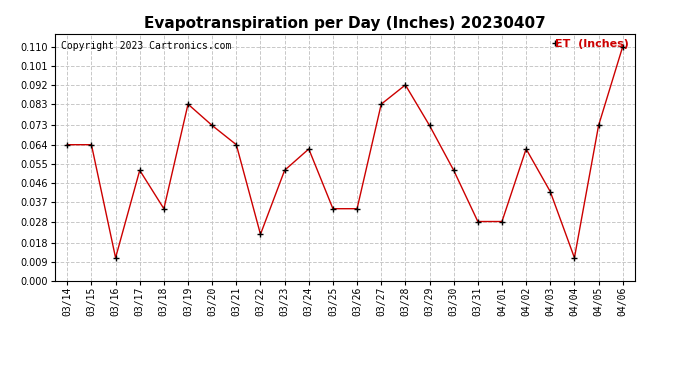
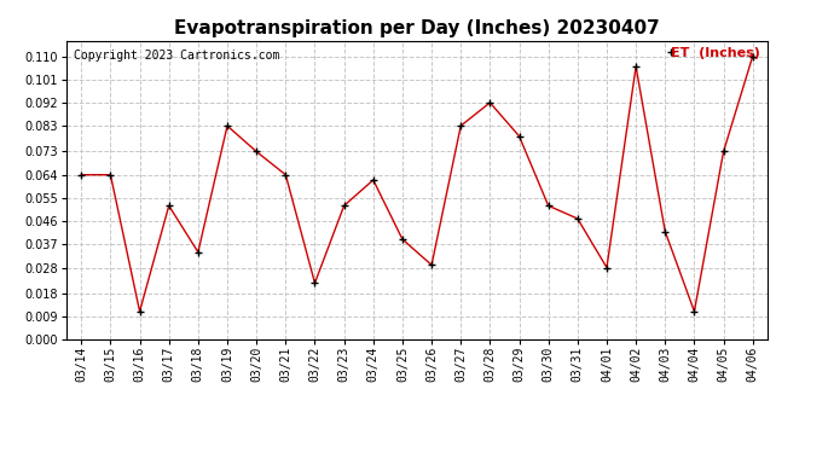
03/25: 0.034 -> 0.039
03/26: 0.034 -> 0.029
03/29: 0.073 -> 0.079
03/31: 0.028 -> 0.047
04/02: 0.062 -> 0.106
